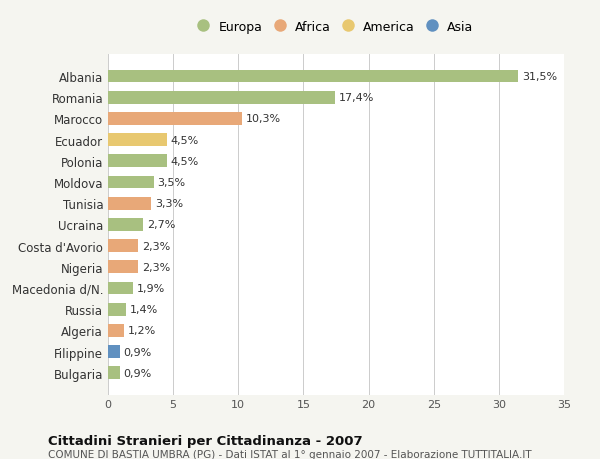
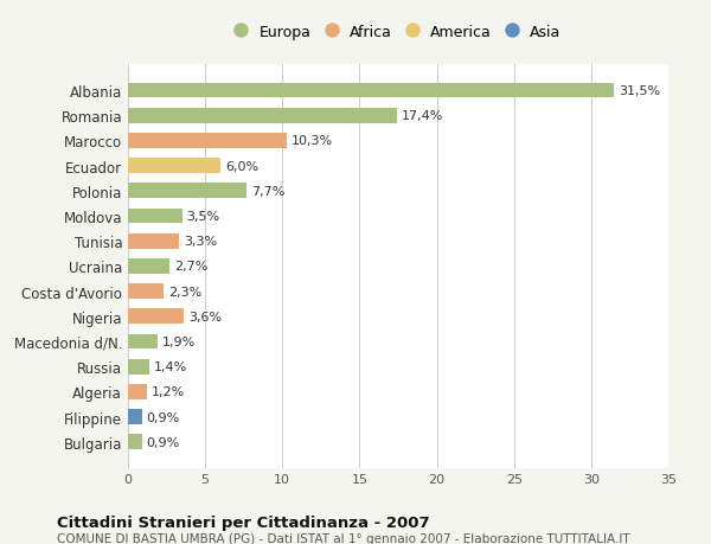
Ecuador: 4,5% -> 6,0%
Polonia: 4,5% -> 7,7%
Nigeria: 2,3% -> 3,6%
